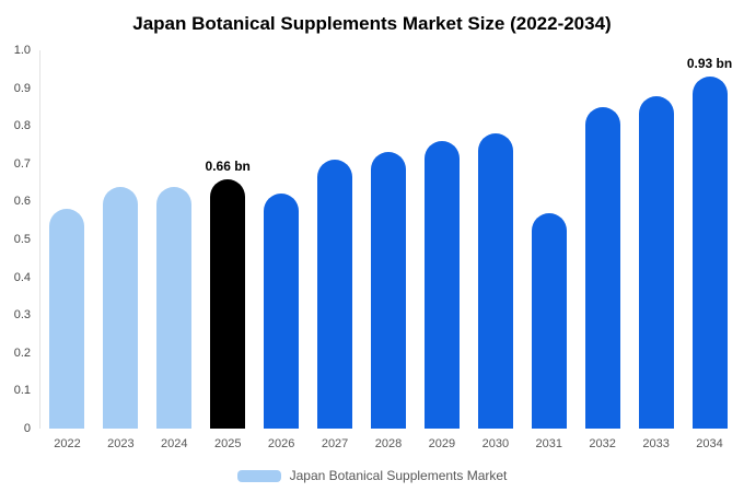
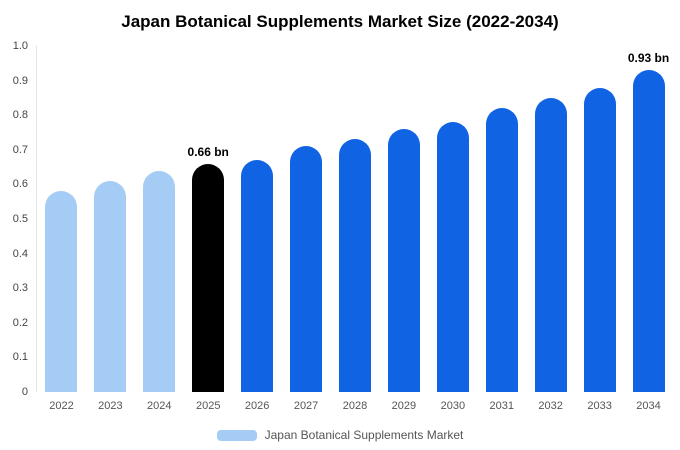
2023: 0.64 -> 0.61
2026: 0.62 -> 0.67
2031: 0.57 -> 0.82
